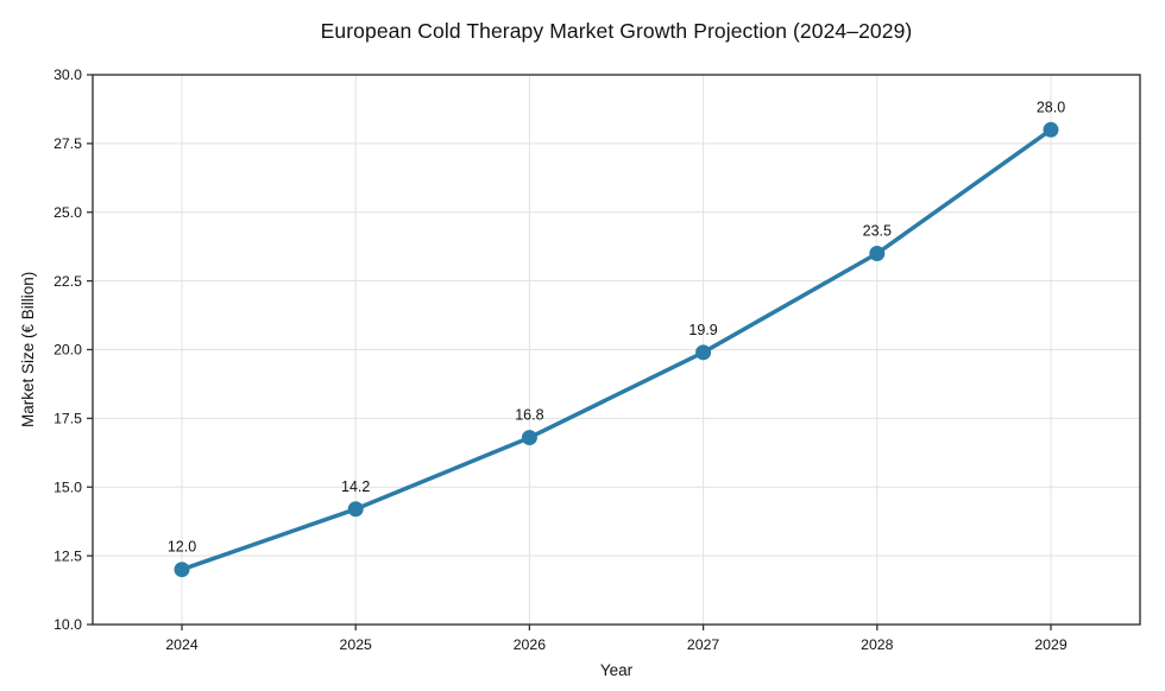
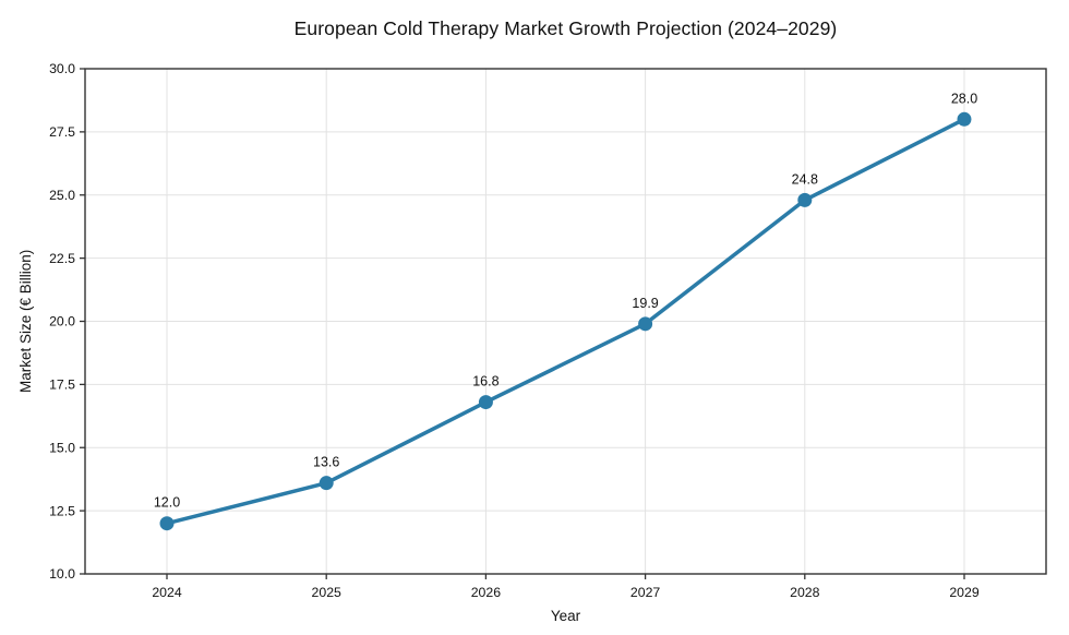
2025: 14.2 -> 13.6
2028: 23.5 -> 24.8
